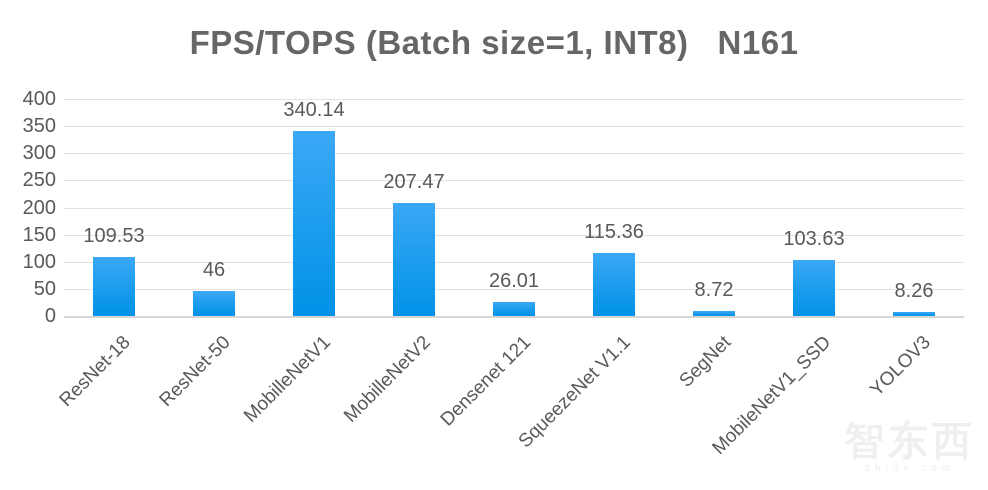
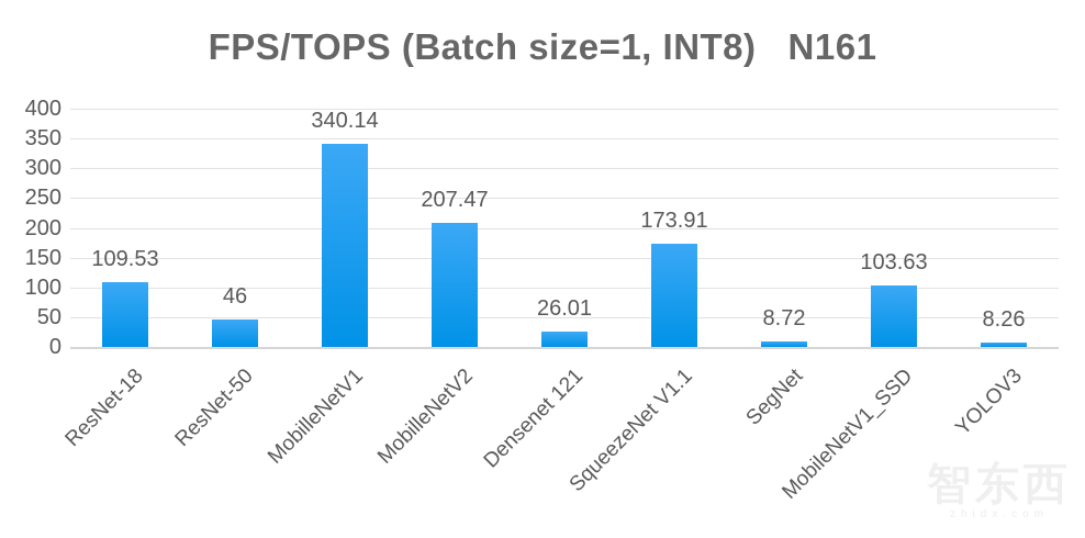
SqueezeNet V1.1: 115.36 -> 173.91
